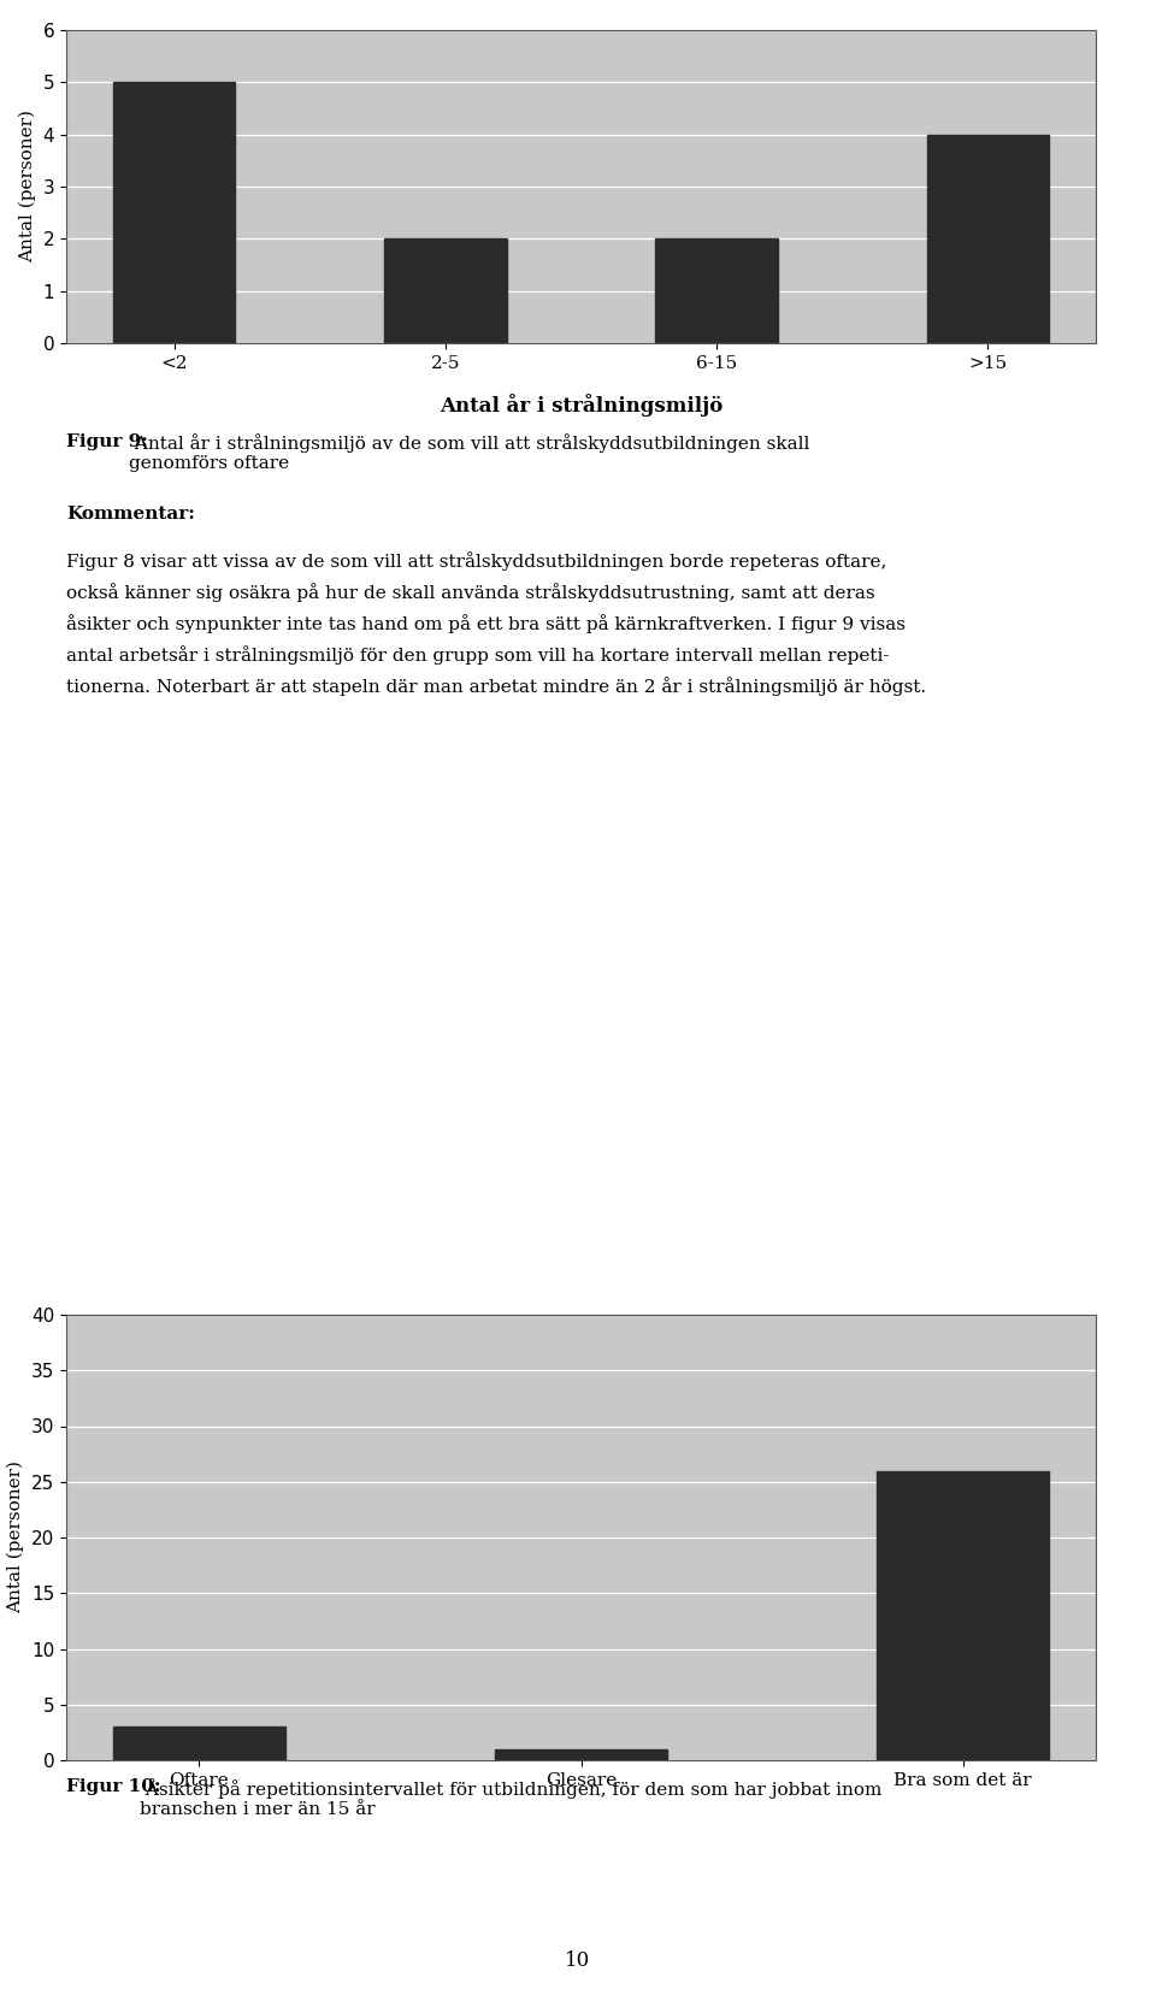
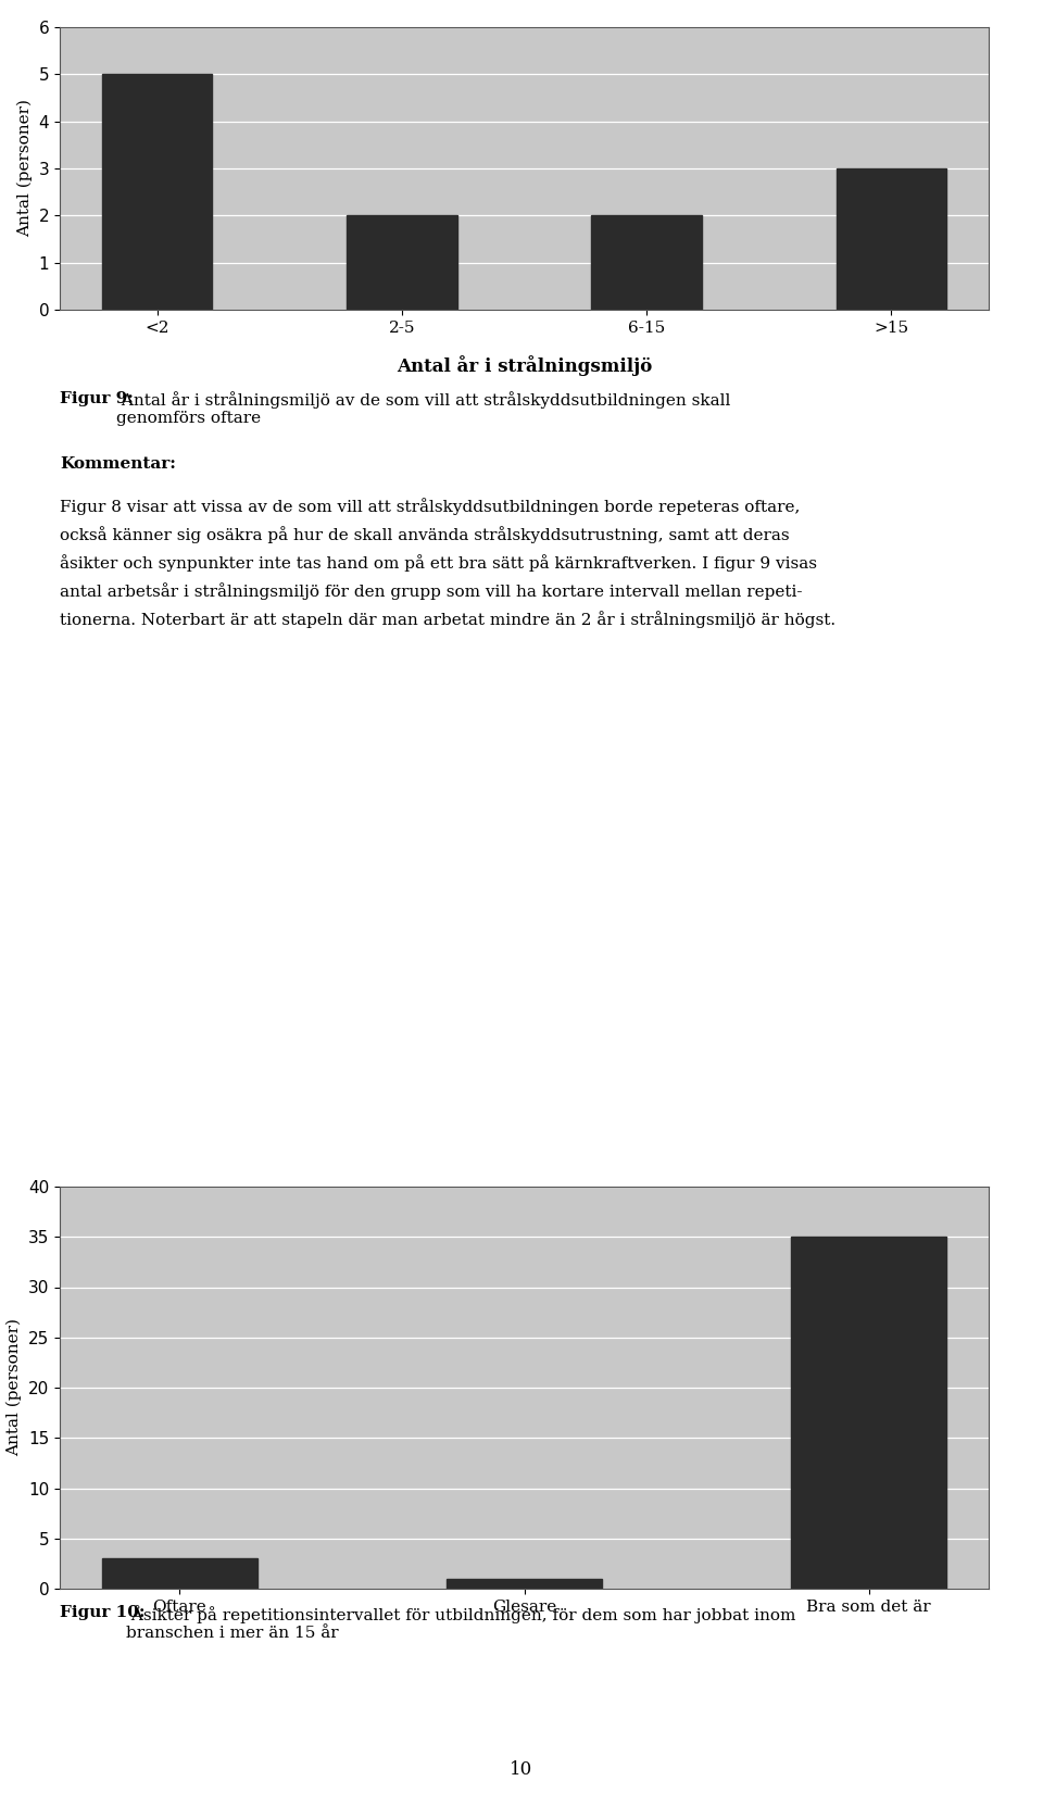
>15: 4 -> 3
Bra som det är: 26 -> 35
